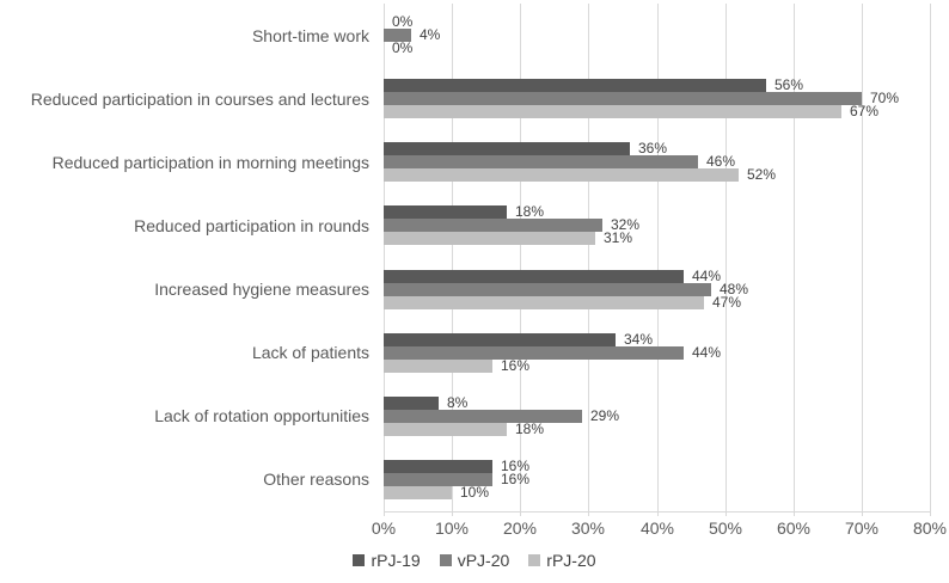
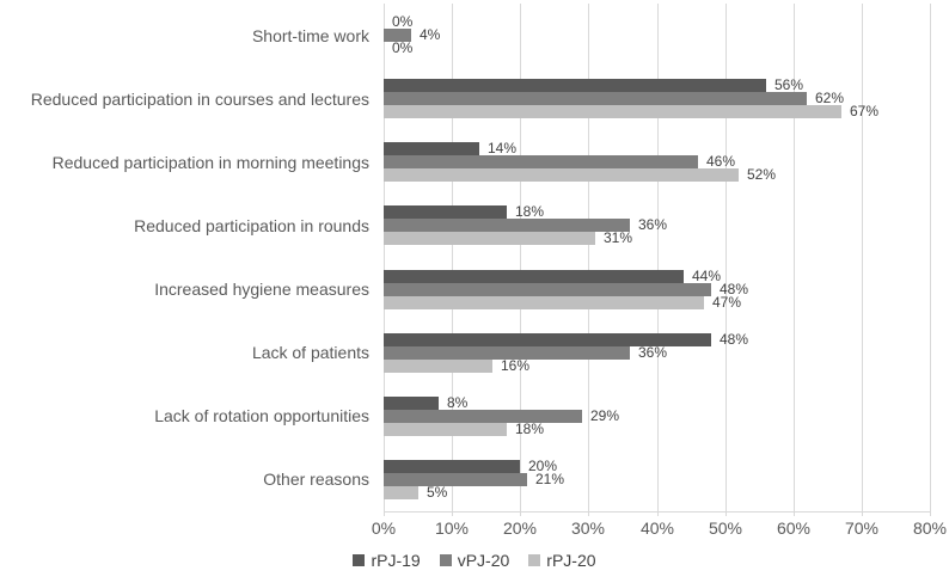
vPJ-20/Reduced participation in courses and lectures: 70% -> 62%
rPJ-19/Reduced participation in morning meetings: 36% -> 14%
vPJ-20/Reduced participation in rounds: 32% -> 36%
rPJ-19/Lack of patients: 34% -> 48%
vPJ-20/Lack of patients: 44% -> 36%
rPJ-19/Other reasons: 16% -> 20%
vPJ-20/Other reasons: 16% -> 21%
rPJ-20/Other reasons: 10% -> 5%
